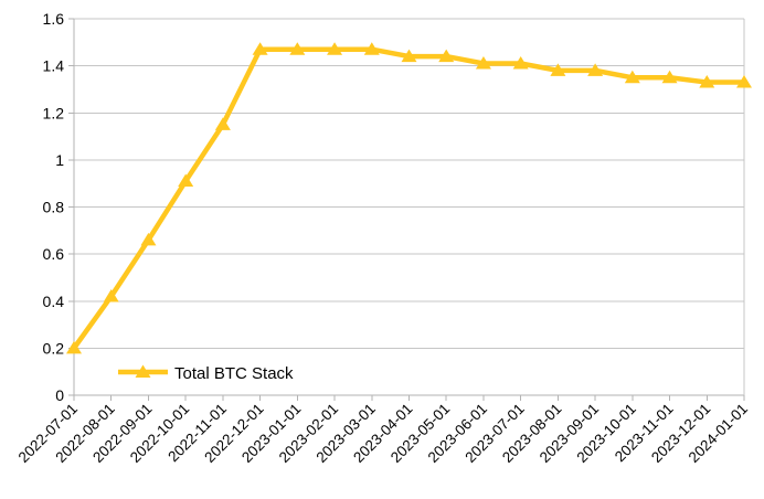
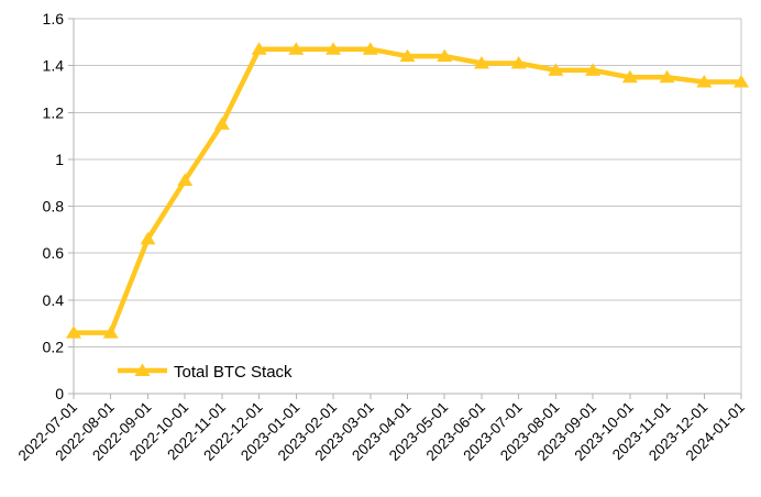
2022-07-01: 0.20 -> 0.26
2022-08-01: 0.42 -> 0.26
